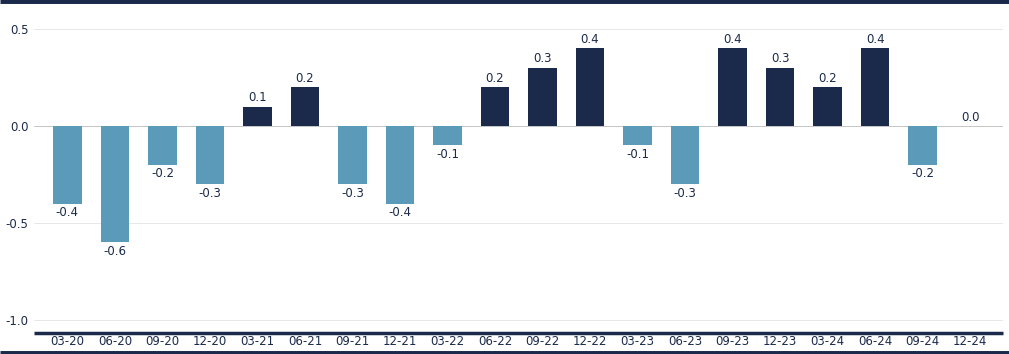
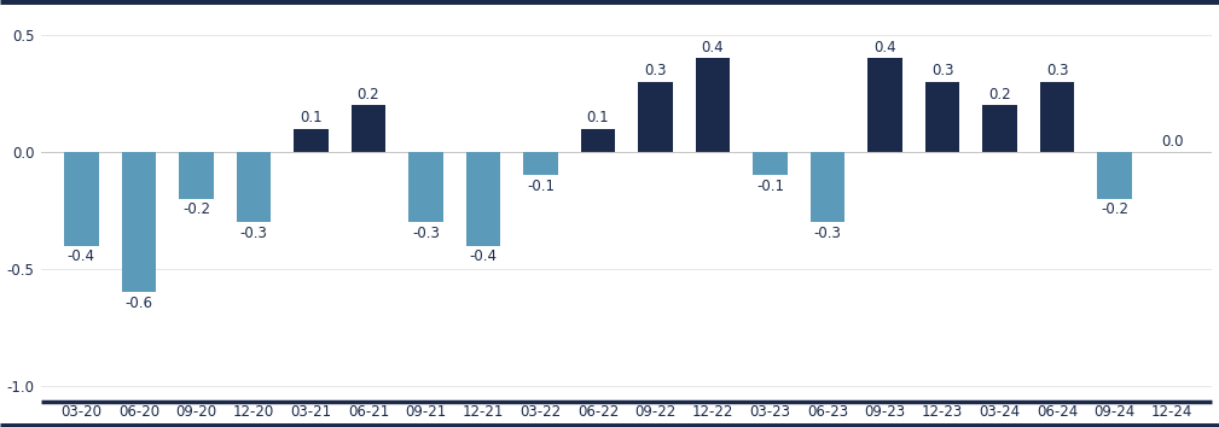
06-22: 0.2 -> 0.1
06-24: 0.4 -> 0.3
